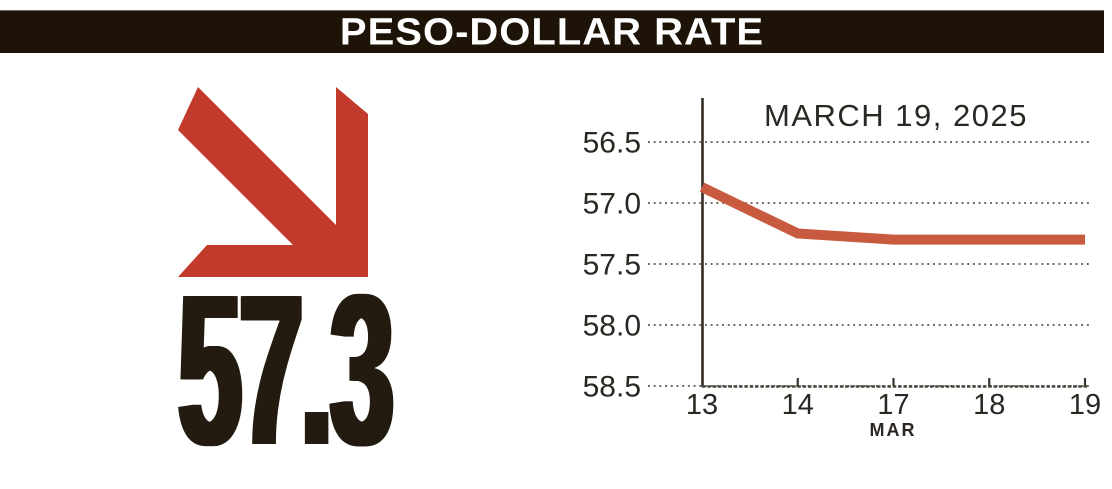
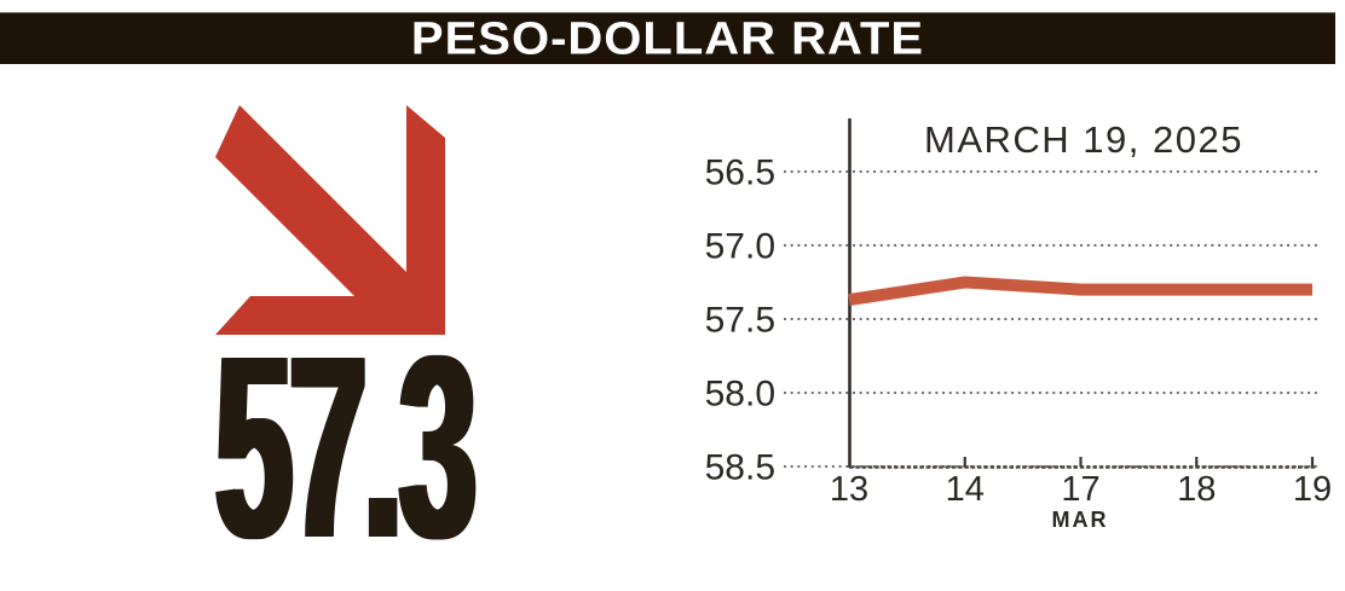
13: 56.87 -> 57.37
